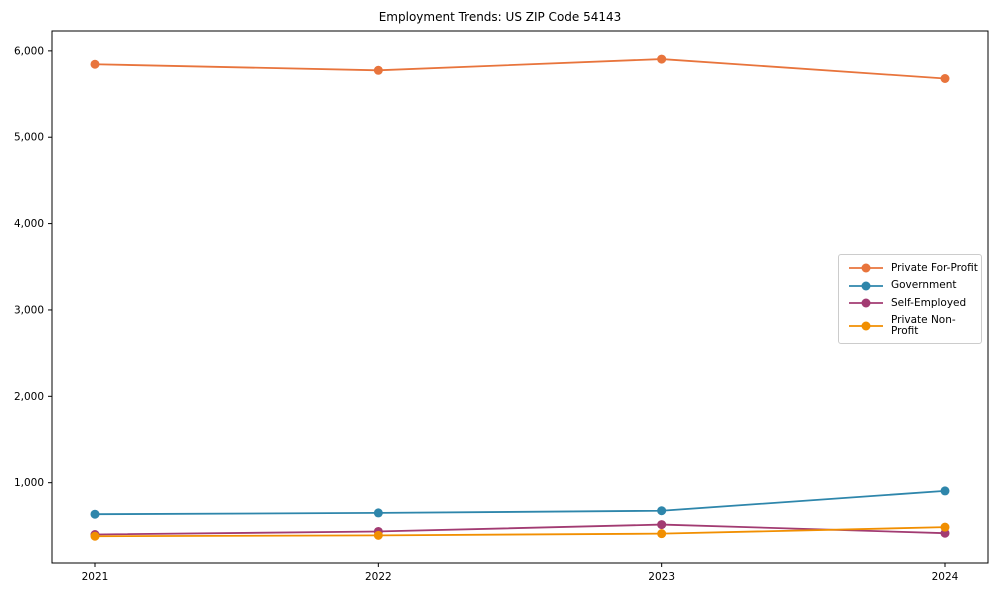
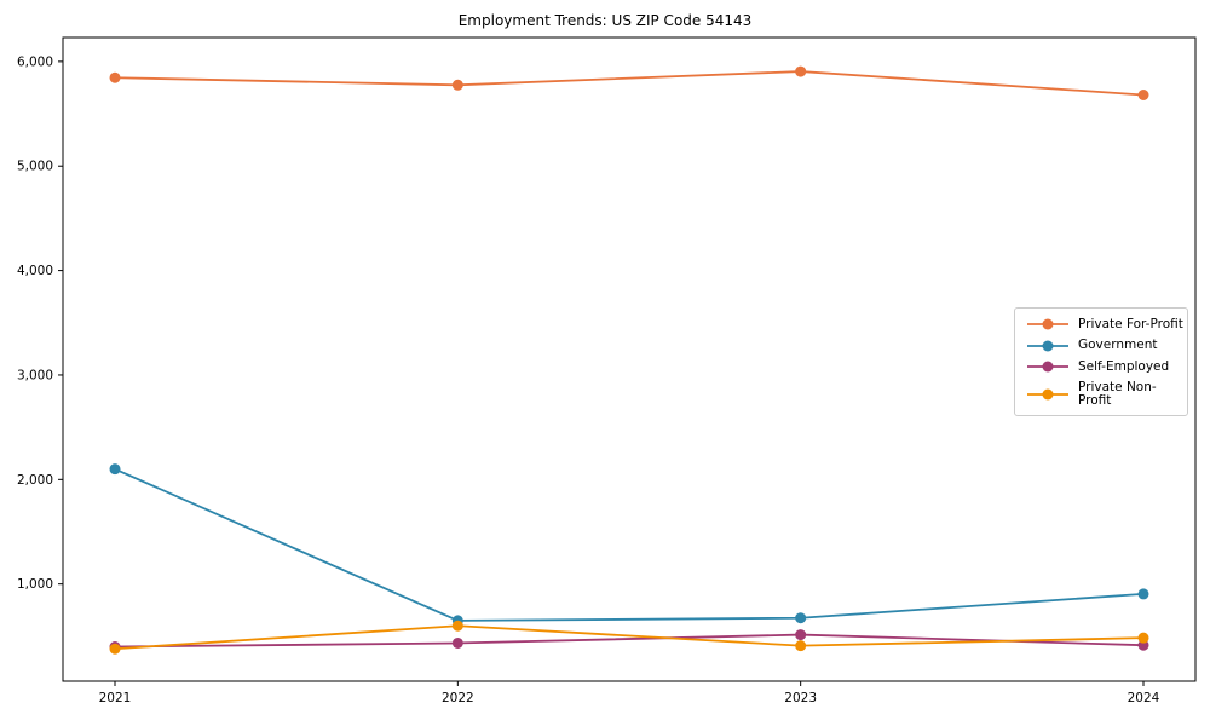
Government/2021: 600 -> 2100
Private Non-Profit/2022: 400 -> 600
